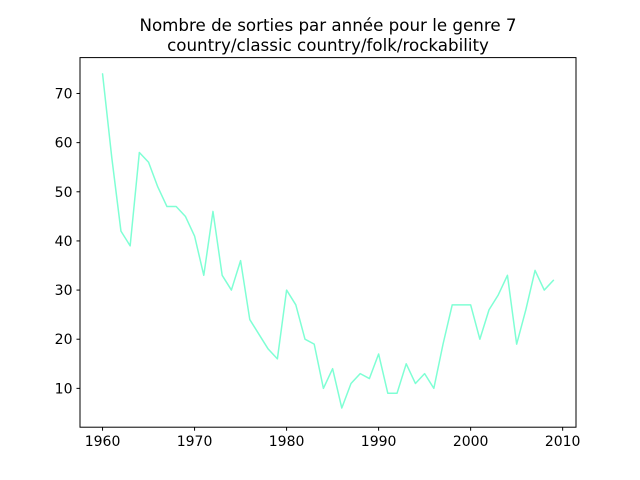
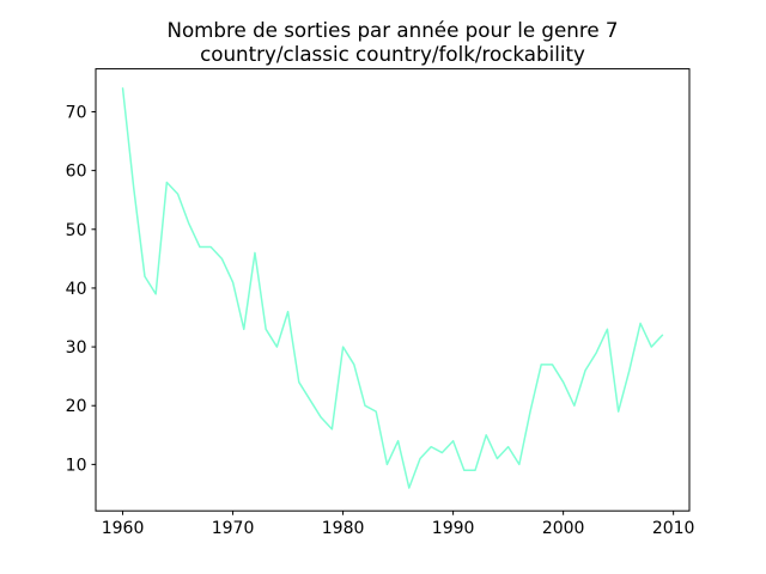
1990: 17 -> 14
2000: 27 -> 24
